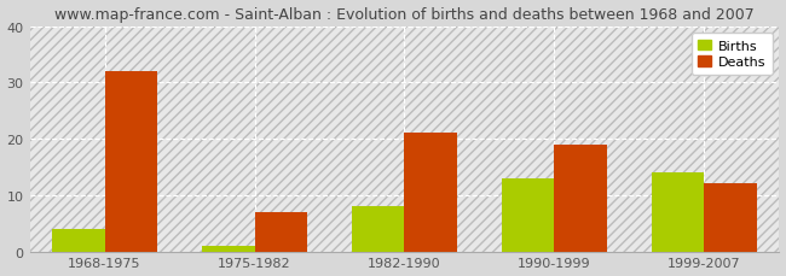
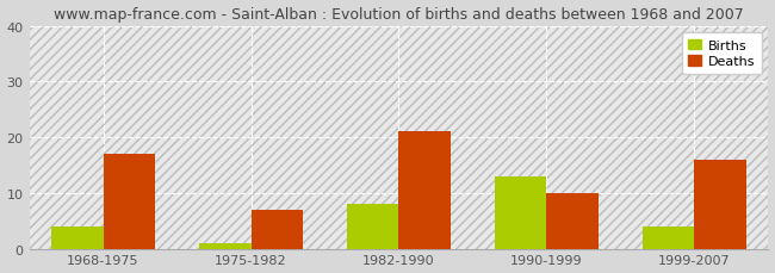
Deaths/1968-1975: 32 -> 17
Deaths/1990-1999: 19 -> 10
Births/1999-2007: 14 -> 4
Deaths/1999-2007: 12 -> 16
